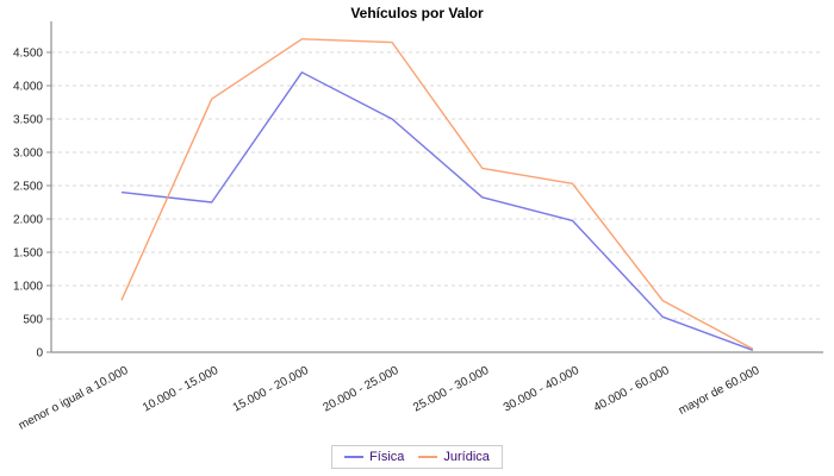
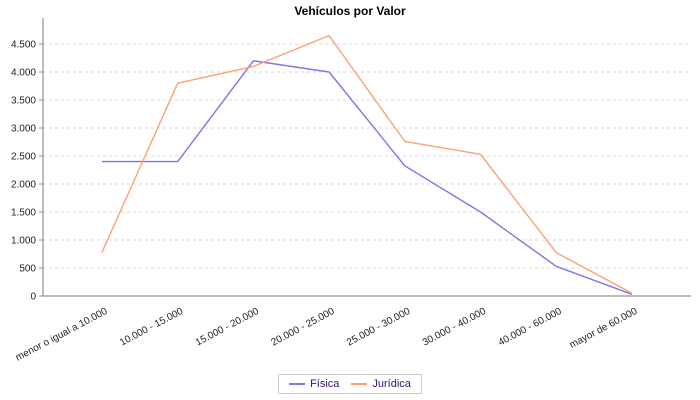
Física/10.000 - 15.000: 2200 -> 2400
Jurídica/15.000 - 20.000: 4700 -> 4100
Física/20.000 - 25.000: 3500 -> 4000
Física/30.000 - 40.000: 2000 -> 1500
